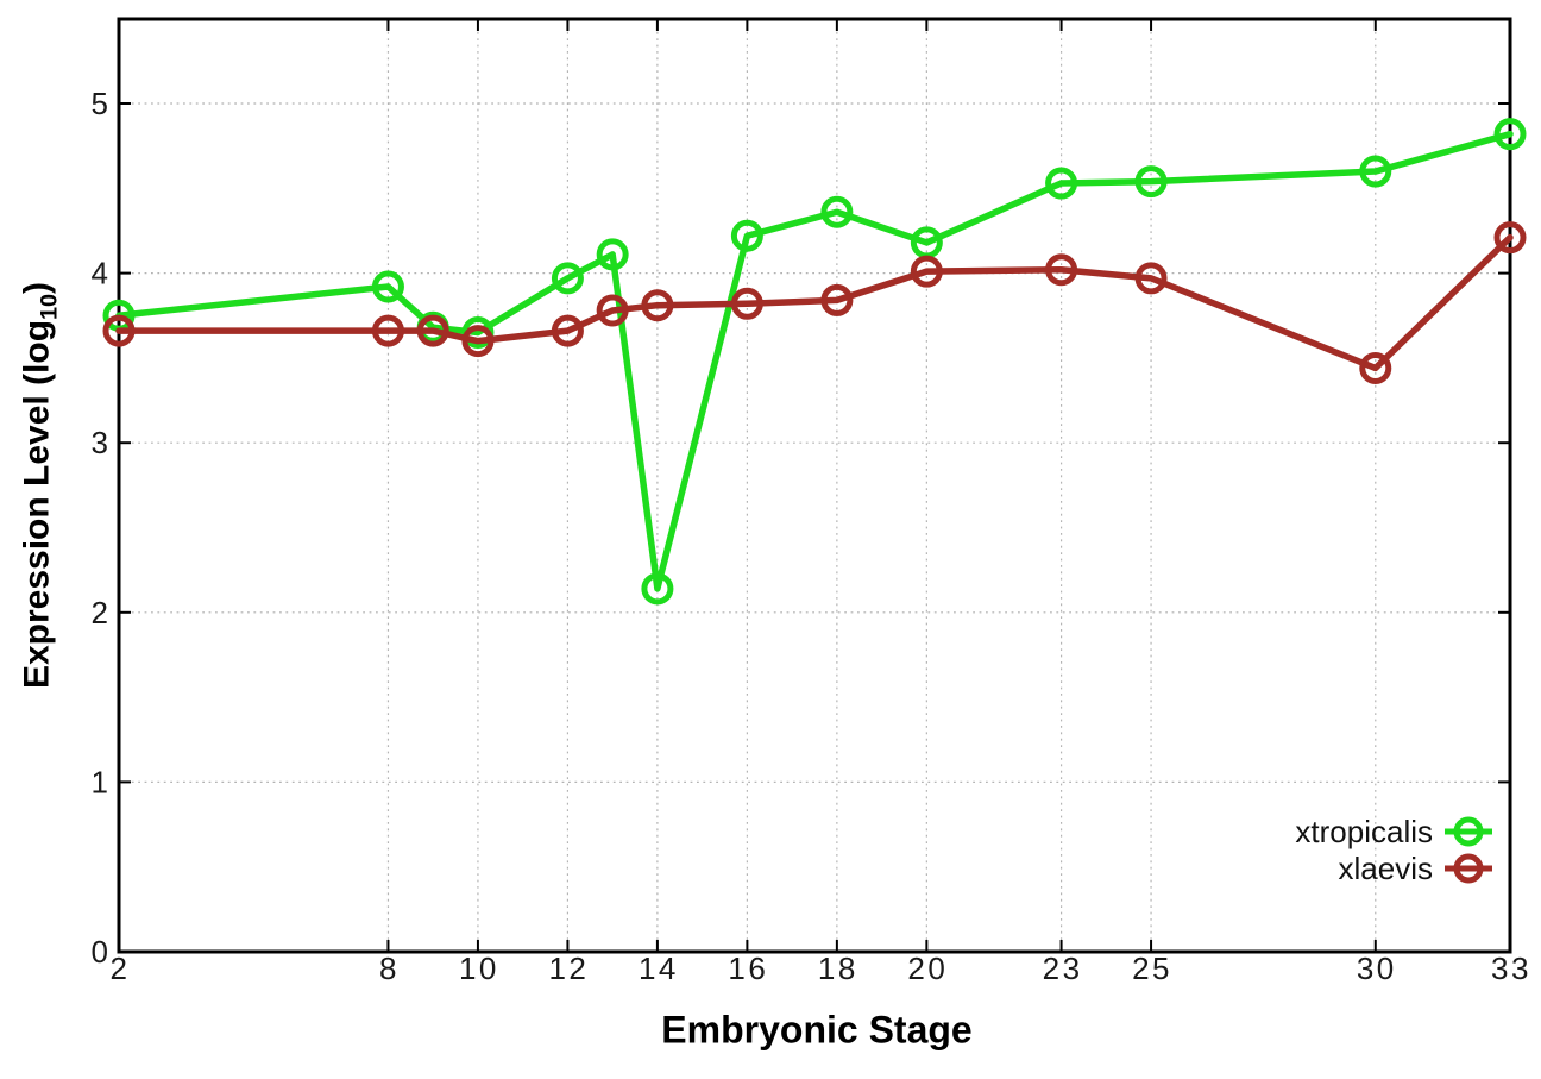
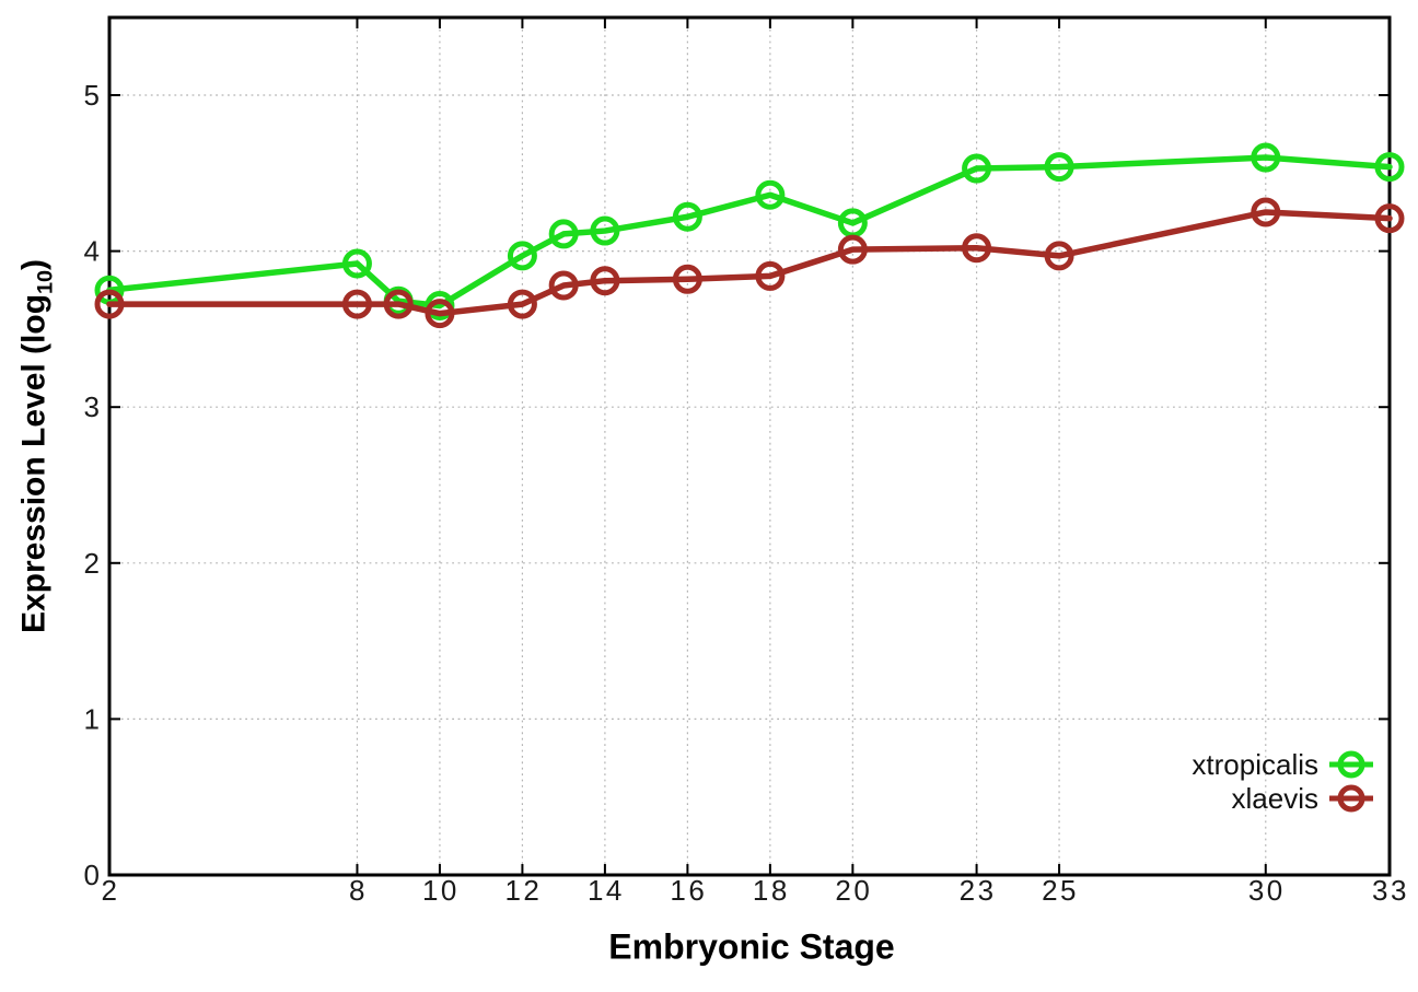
xtropicalis/14: 2.14 -> 4.13
xlaevis/30: 3.44 -> 4.25
xtropicalis/33: 4.82 -> 4.54
